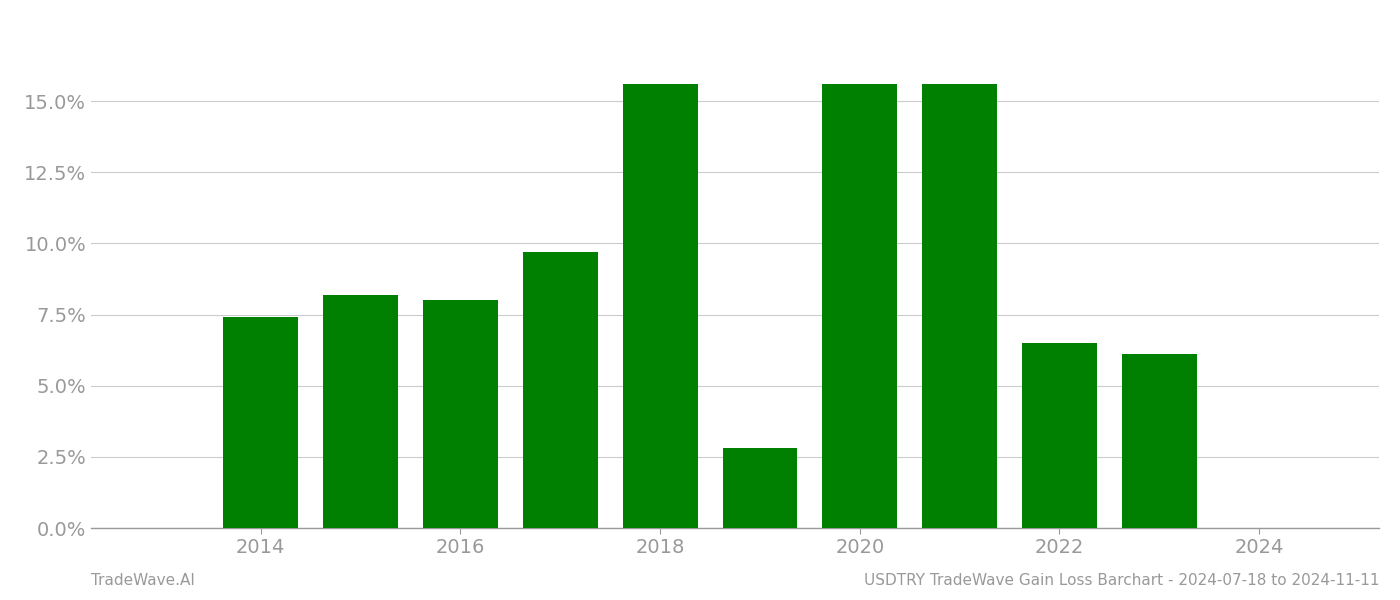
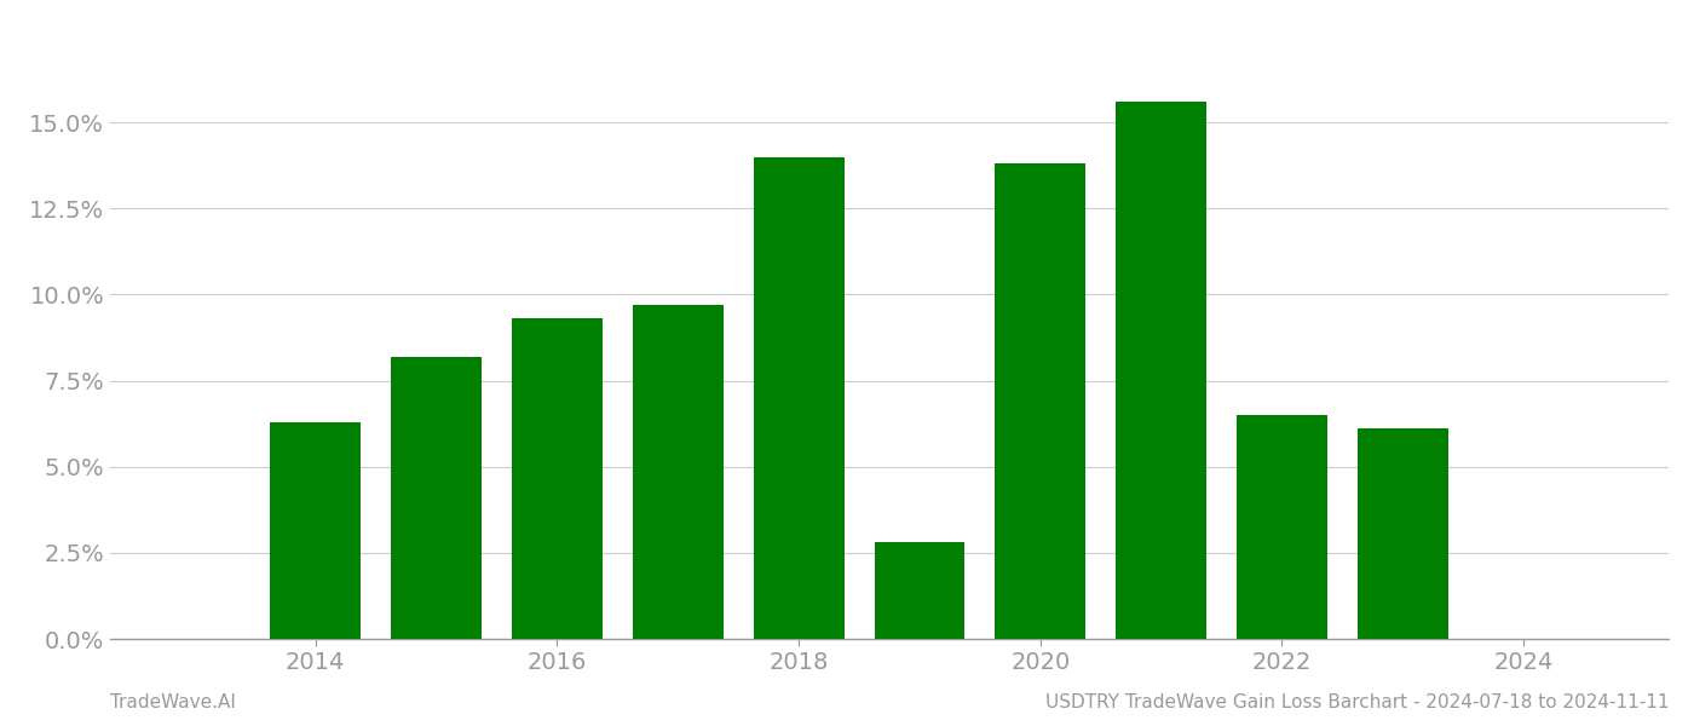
2014: 7.4% -> 6.3%
2016: 8.0% -> 9.3%
2018: 15.6% -> 14.0%
2020: 15.6% -> 13.8%
